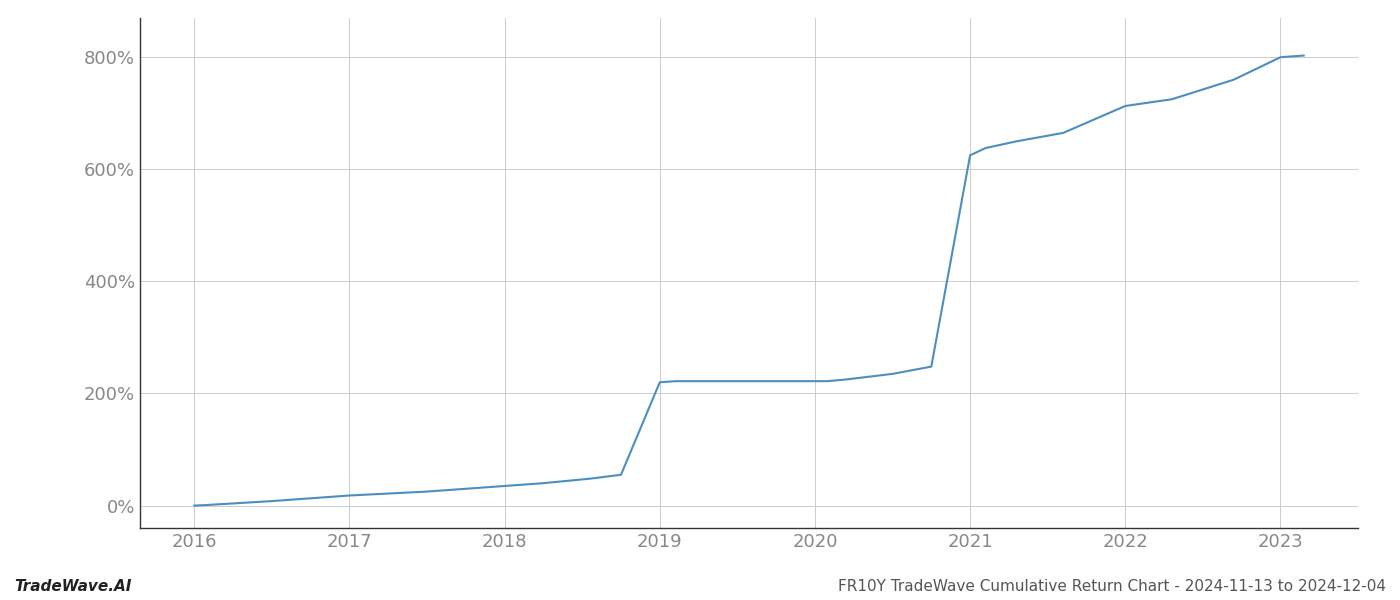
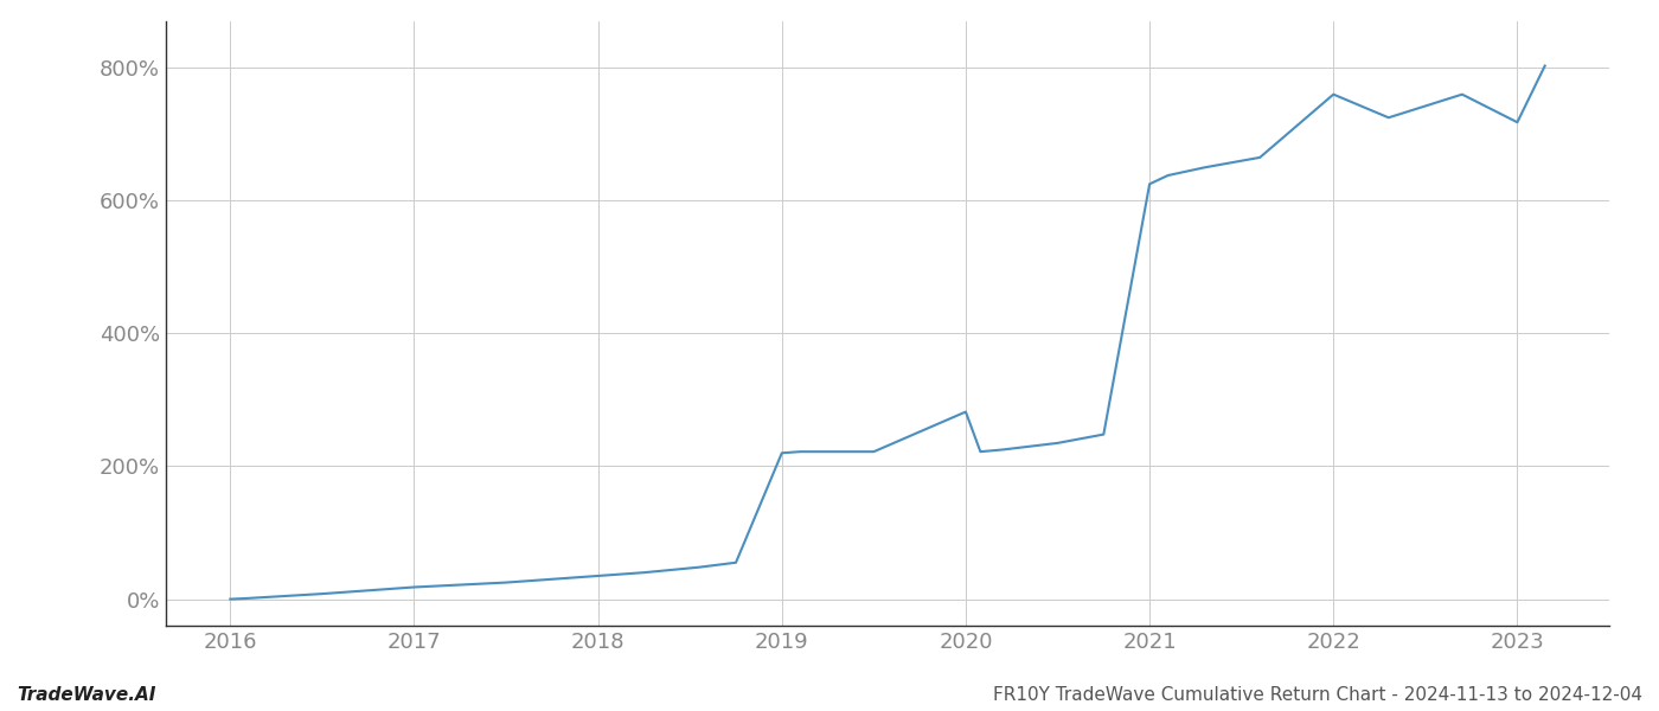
2020: 222% -> 282%
2022: 713% -> 760%
2023: 800% -> 718%
